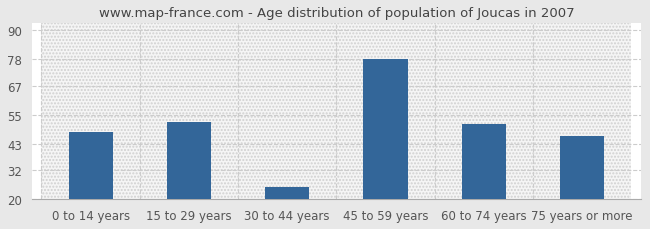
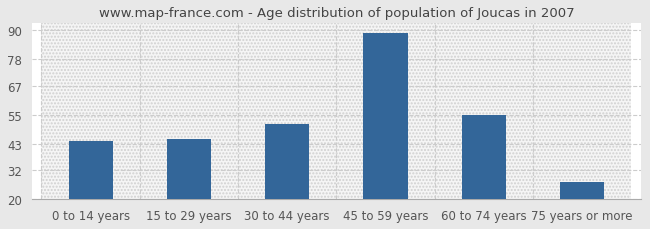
0 to 14 years: 48 -> 44
15 to 29 years: 52 -> 45
30 to 44 years: 25 -> 51
45 to 59 years: 78 -> 89
60 to 74 years: 51 -> 55
75 years or more: 46 -> 27
